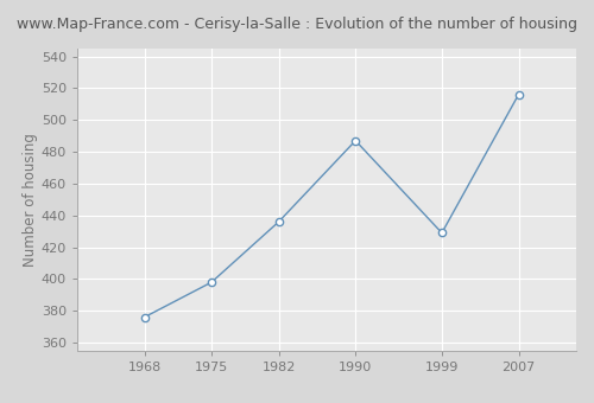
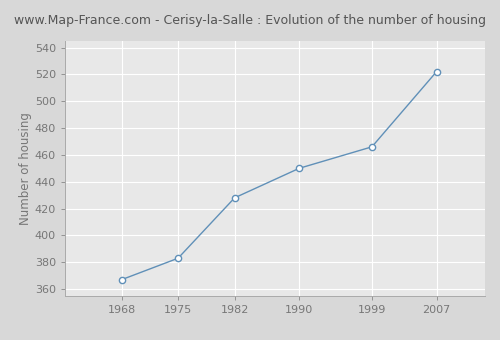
1968: 376 -> 367
1975: 398 -> 383
1982: 436 -> 428
1990: 487 -> 450
1999: 429 -> 466
2007: 516 -> 522
